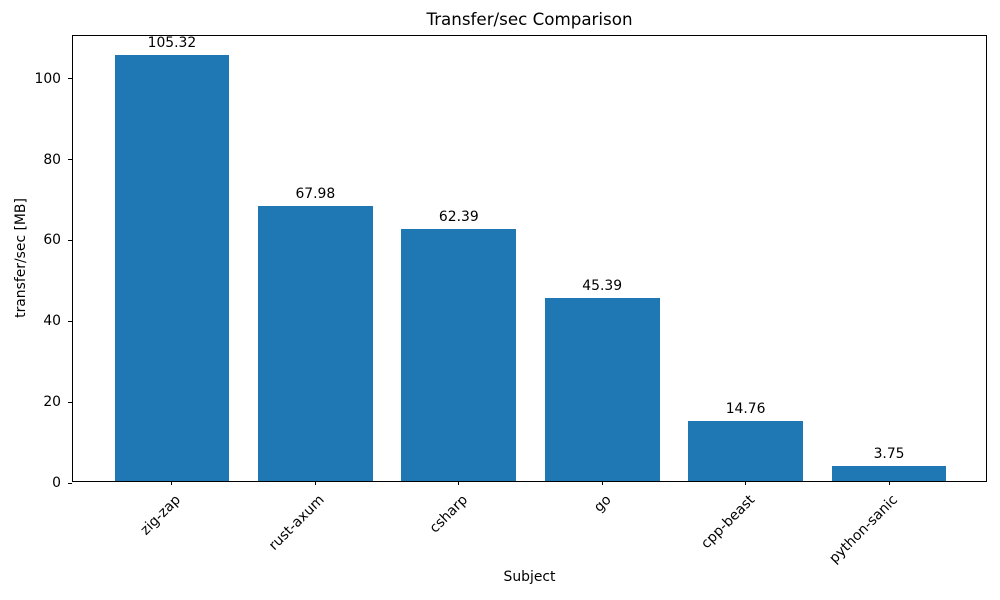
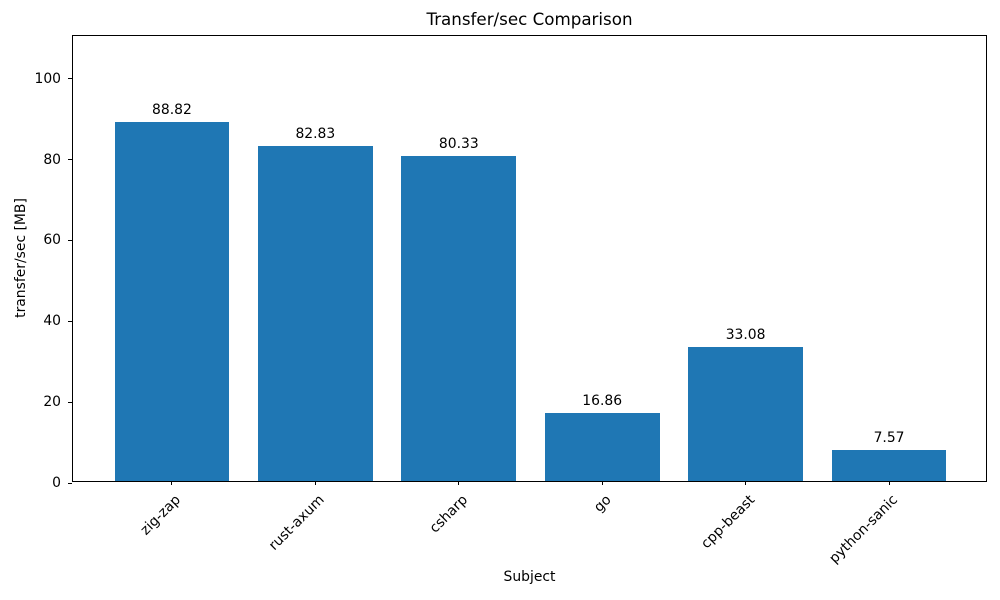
zig-zap: 105.32 -> 88.82
rust-axum: 67.98 -> 82.83
csharp: 62.39 -> 80.33
go: 45.39 -> 16.86
cpp-beast: 14.76 -> 33.08
python-sanic: 3.75 -> 7.57
